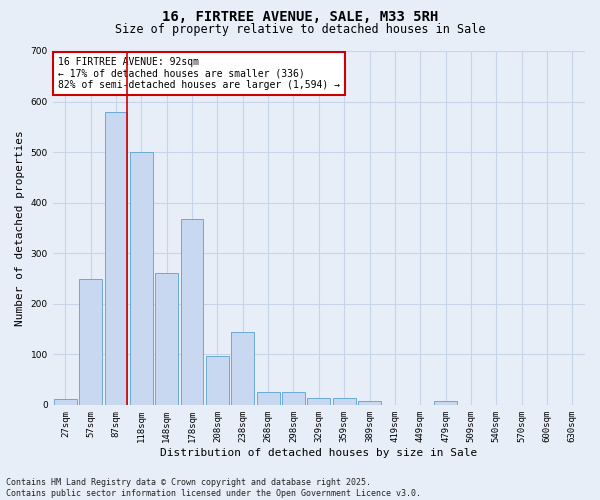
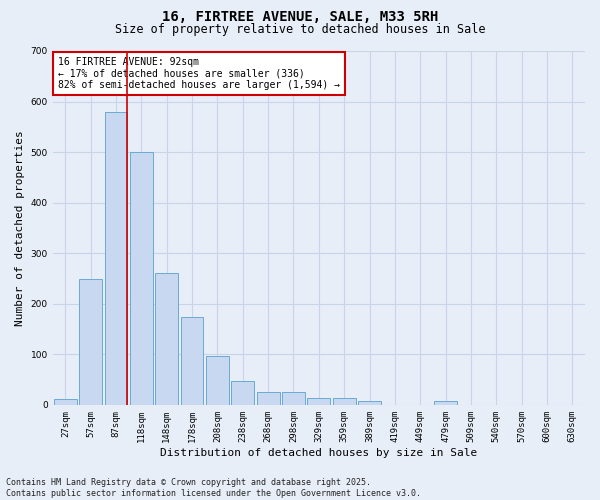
178sqm: 368 -> 173
238sqm: 144 -> 48
